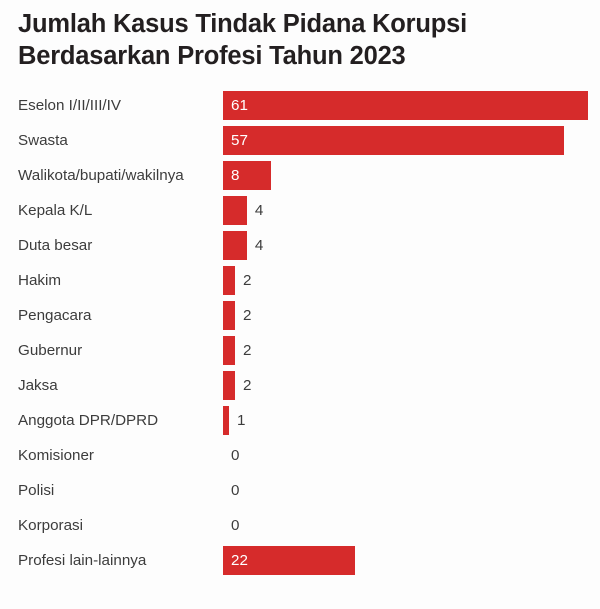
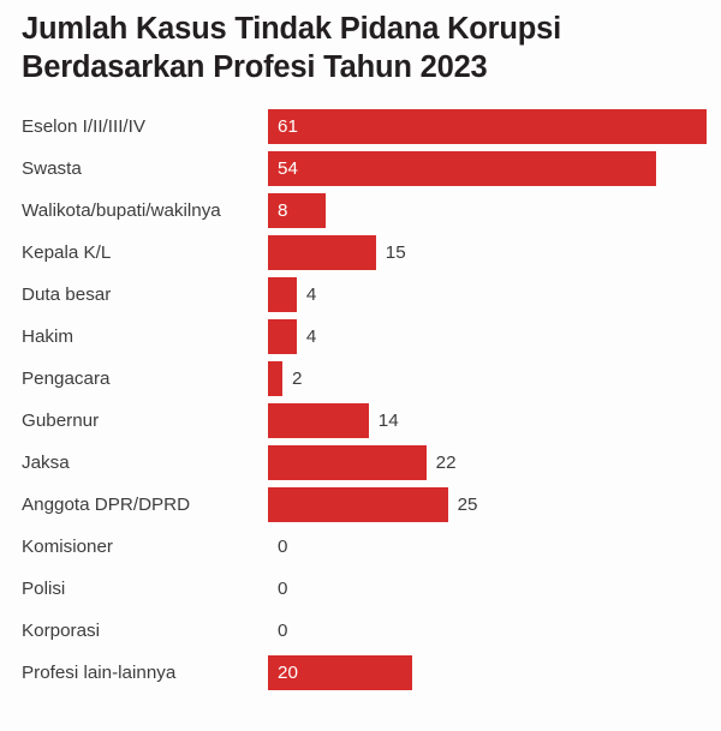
Swasta: 57 -> 54
Kepala K/L: 4 -> 15
Hakim: 2 -> 4
Gubernur: 2 -> 14
Jaksa: 2 -> 22
Anggota DPR/DPRD: 1 -> 25
Profesi lain-lainnya: 22 -> 20
